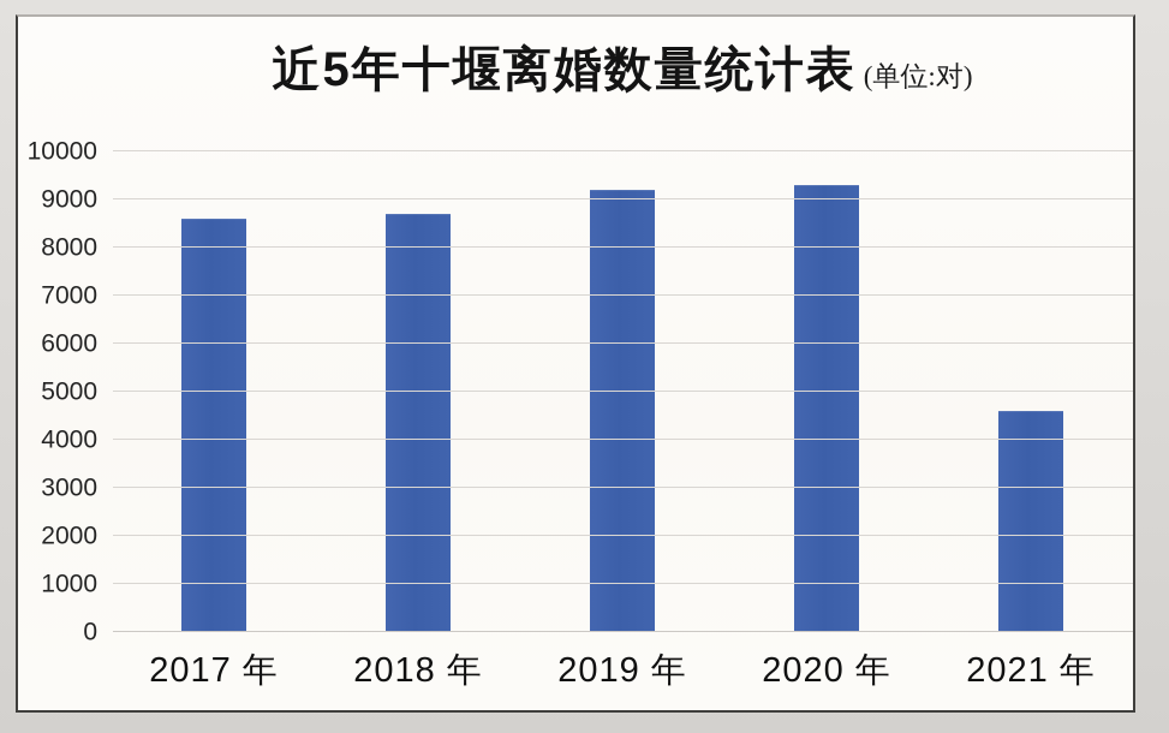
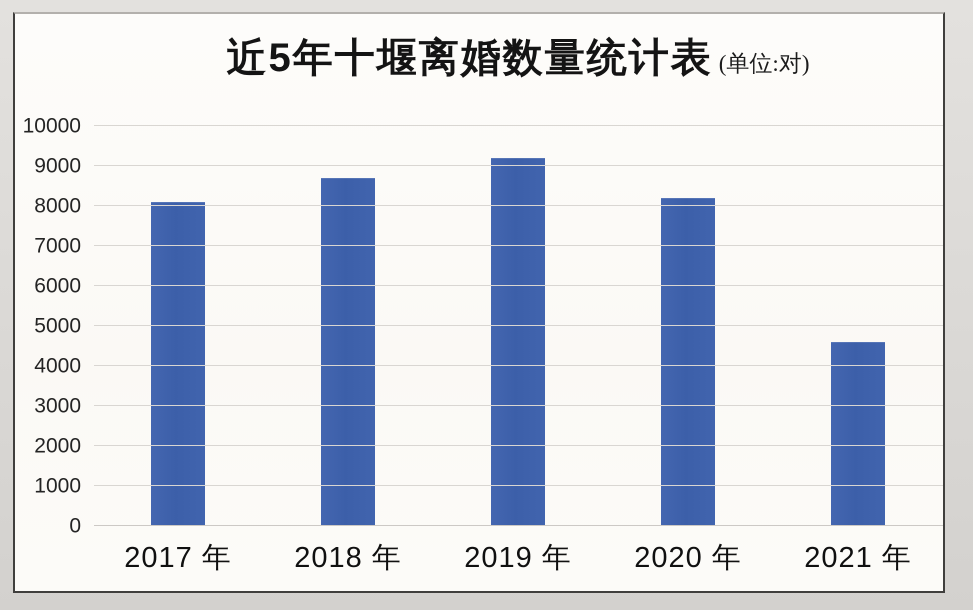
2017 年: 8600 -> 8100
2020 年: 9300 -> 8200
